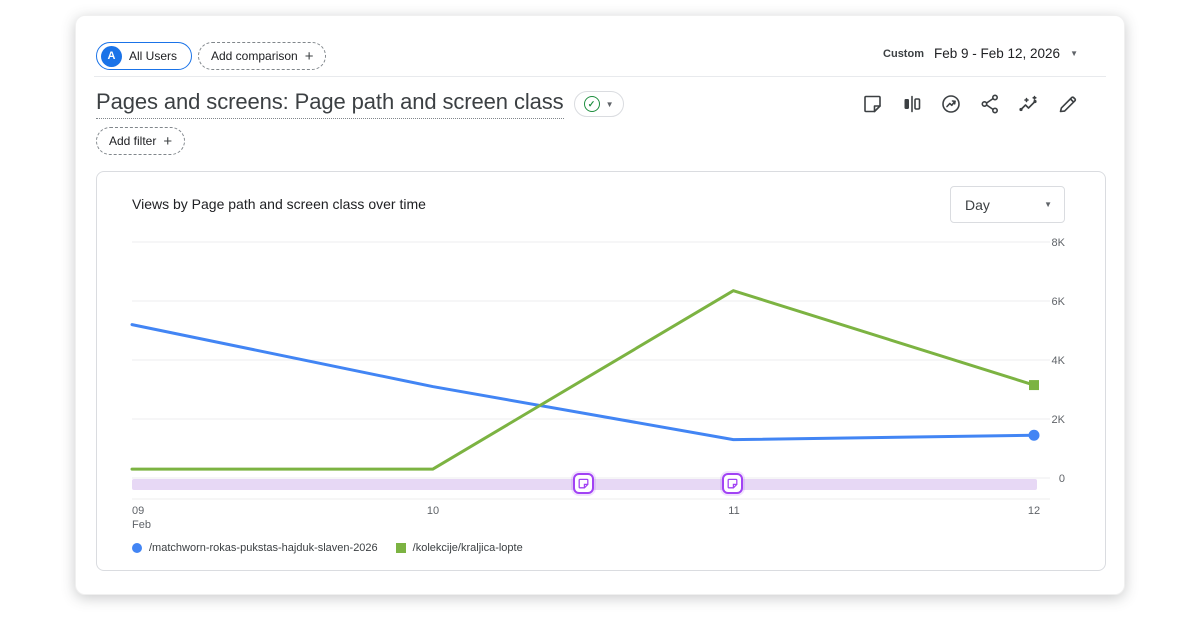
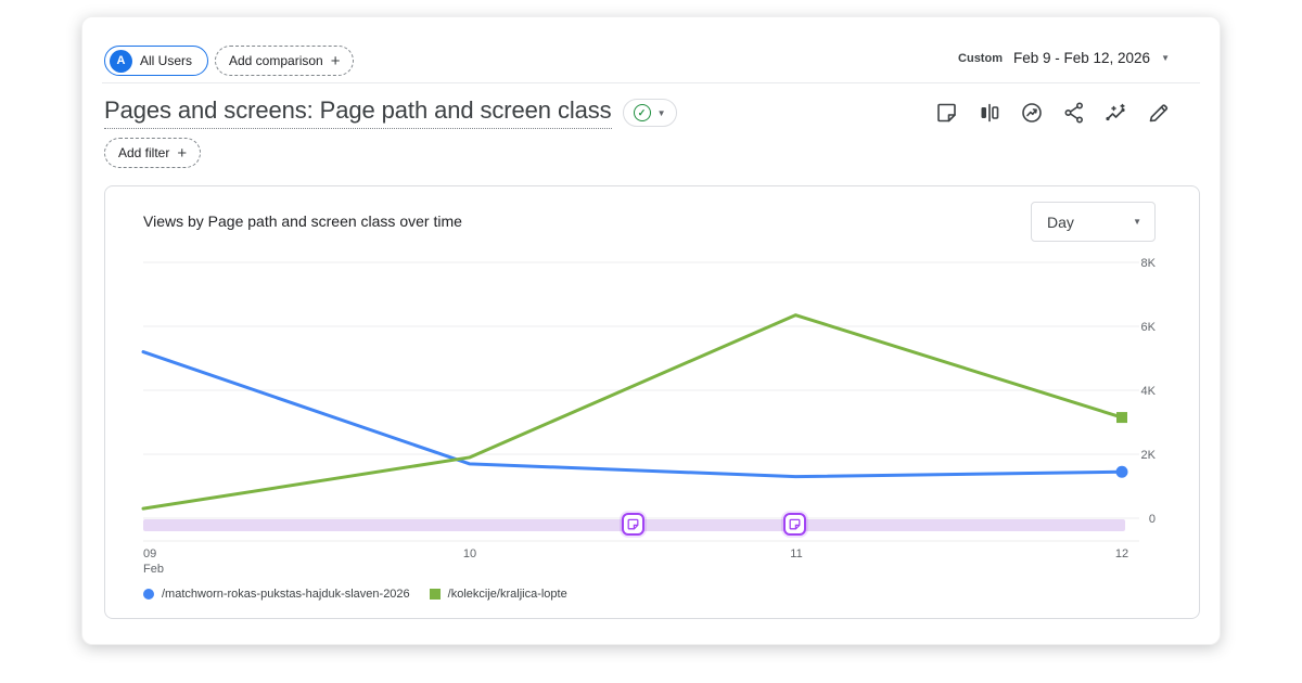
/matchworn-rokas-pukstas-hajduk-slaven-2026/Feb 10: 3.1K -> 1.7K
/kolekcije/kraljica-lopte/Feb 10: 0.3K -> 1.9K
